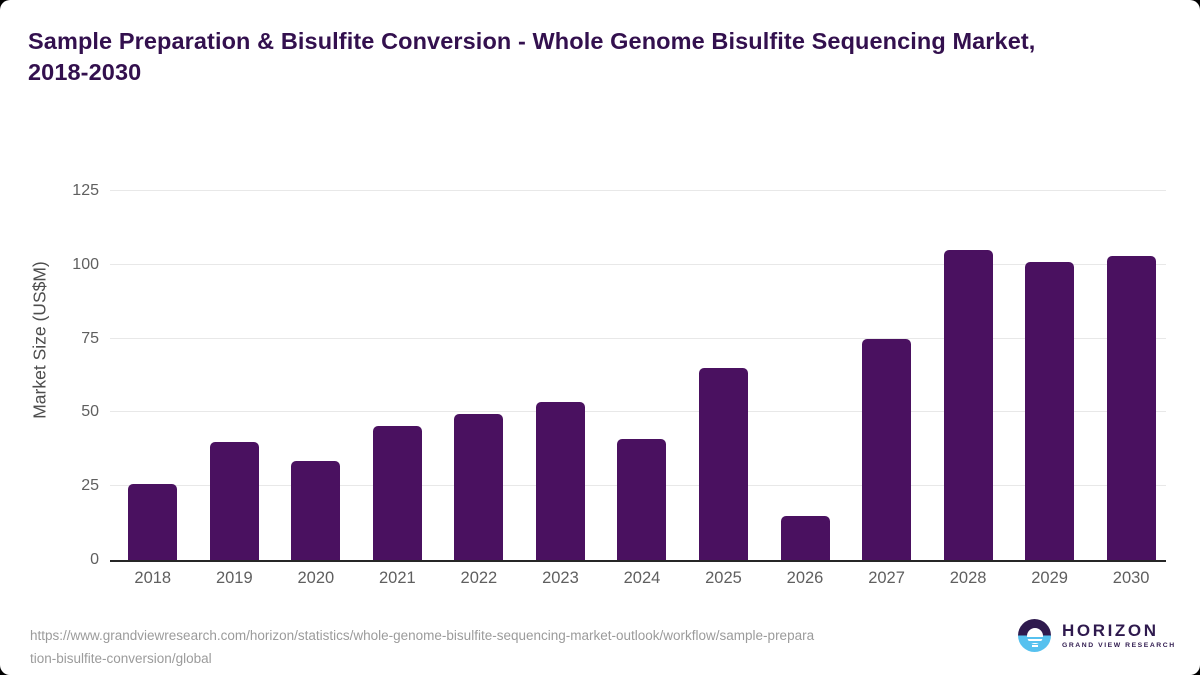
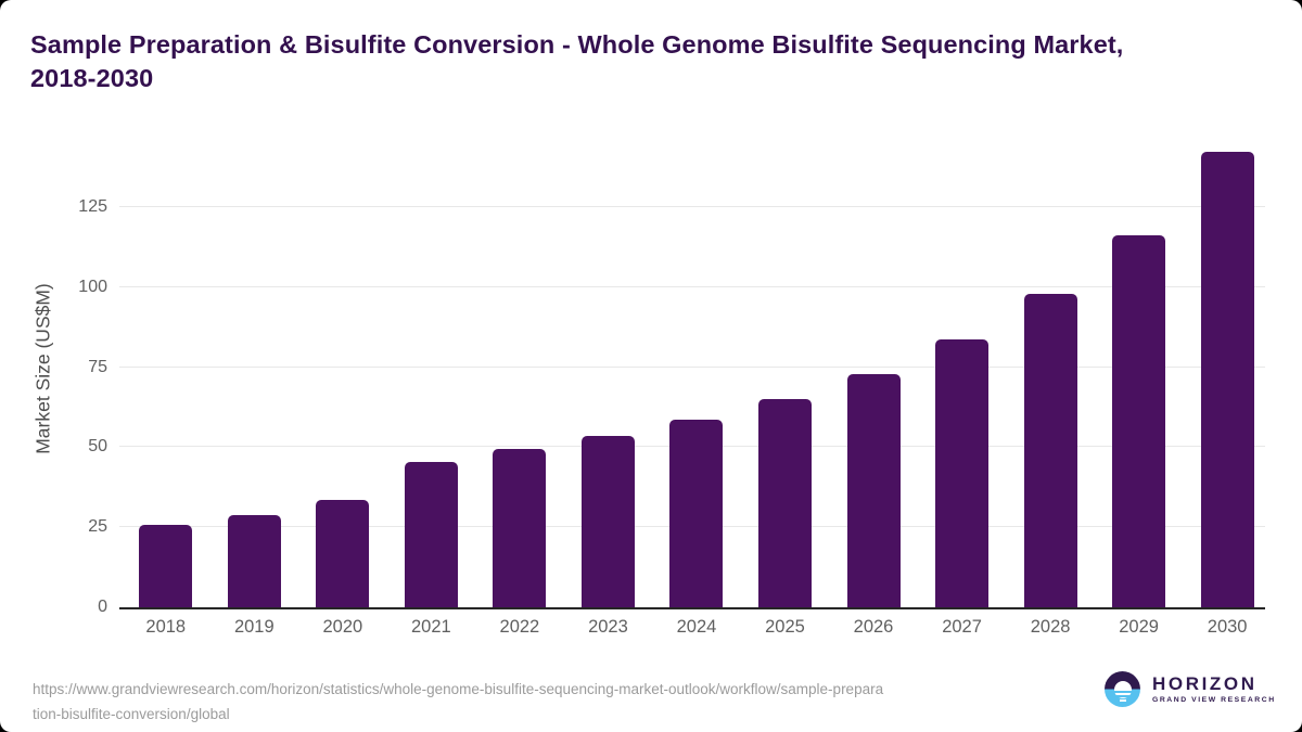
2019: 40 -> 29
2024: 41 -> 59
2026: 15 -> 73
2027: 75 -> 84
2028: 105 -> 98
2029: 101 -> 116
2030: 103 -> 142
